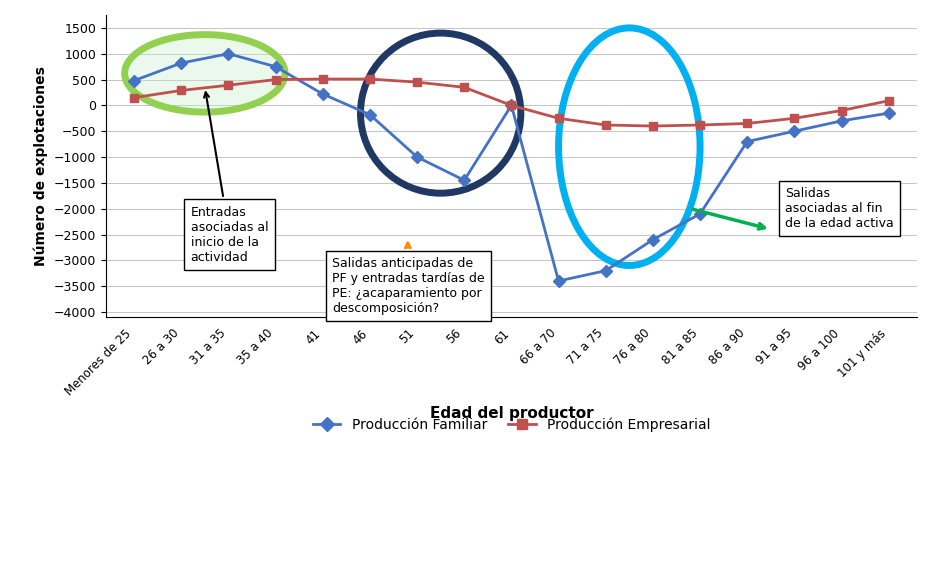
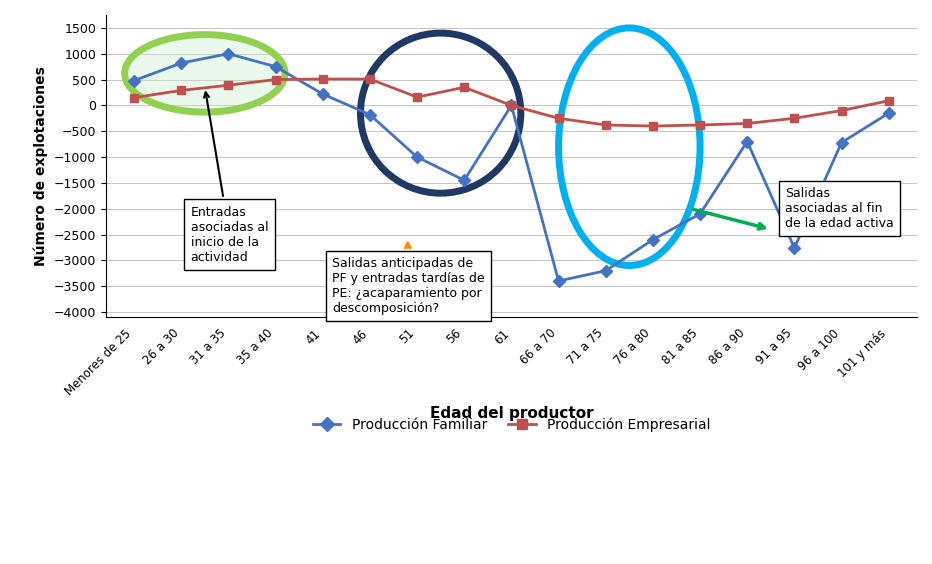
Producción Empresarial/51: 450 -> 160
Producción Familiar/91 a 95: -500 -> -2760
Producción Familiar/96 a 100: -300 -> -720
